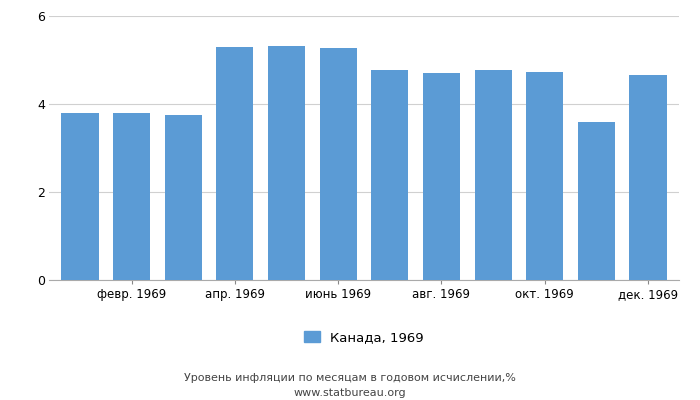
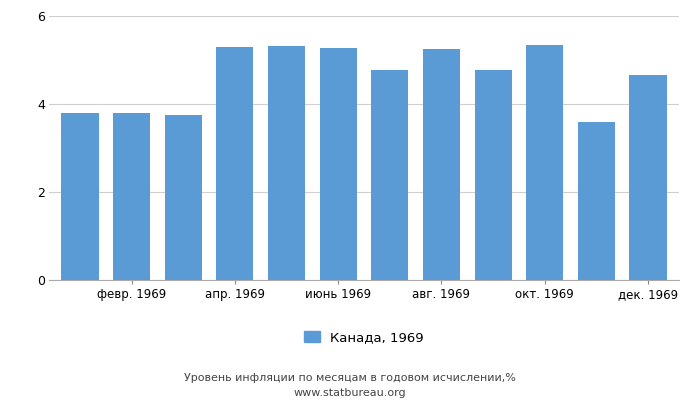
авг. 1969: 4.70 -> 5.25
окт. 1969: 4.72 -> 5.35
